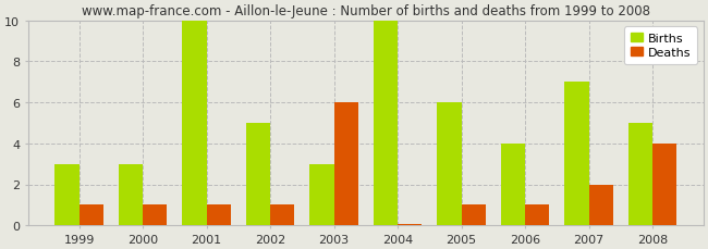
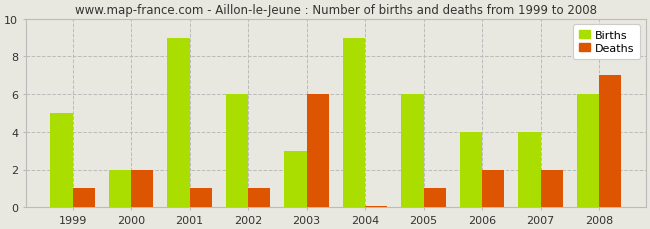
Births/1999: 3 -> 5
Births/2000: 3 -> 2
Deaths/2000: 1.0 -> 2.0
Births/2001: 10 -> 9
Births/2002: 5 -> 6
Births/2004: 10 -> 9
Deaths/2006: 1.0 -> 2.0
Births/2007: 7 -> 4
Births/2008: 5 -> 6
Deaths/2008: 4.0 -> 7.0
